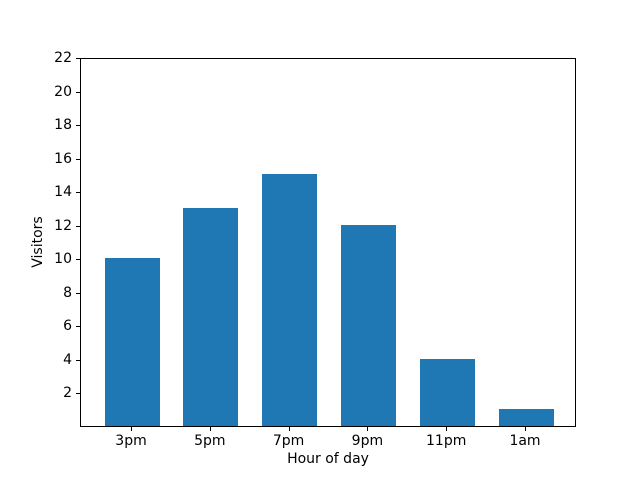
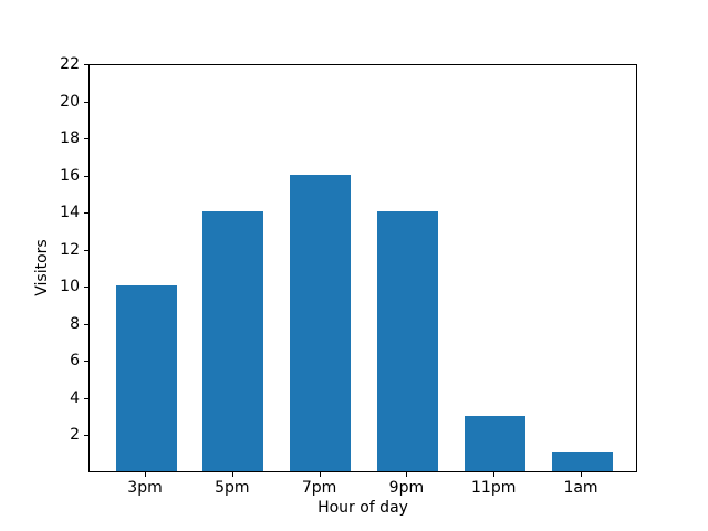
5pm: 13 -> 14
7pm: 15 -> 16
9pm: 12 -> 14
11pm: 4 -> 3
